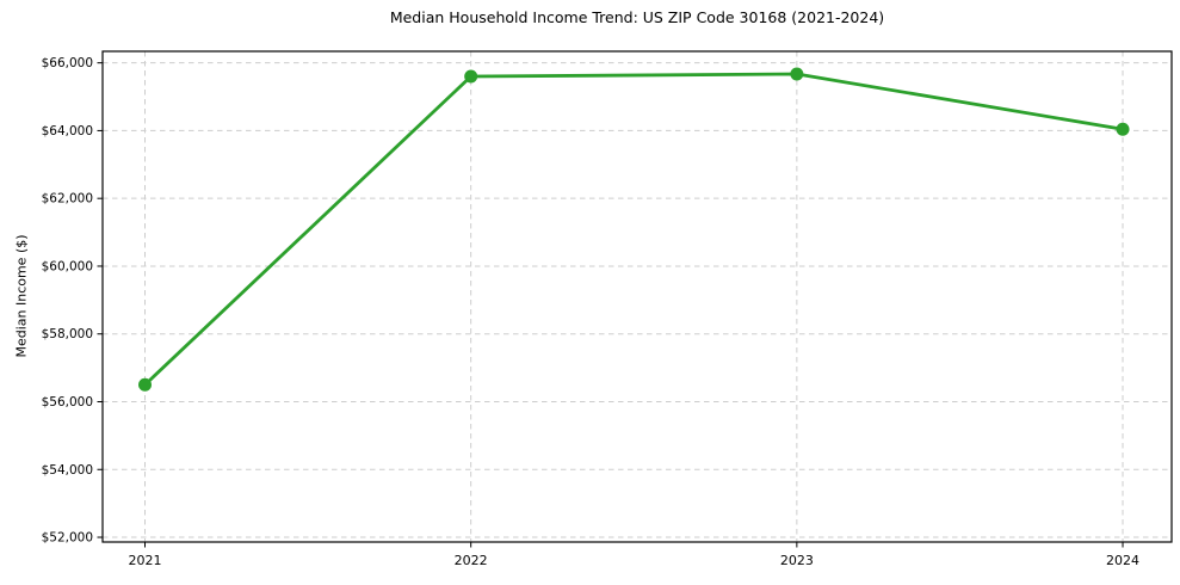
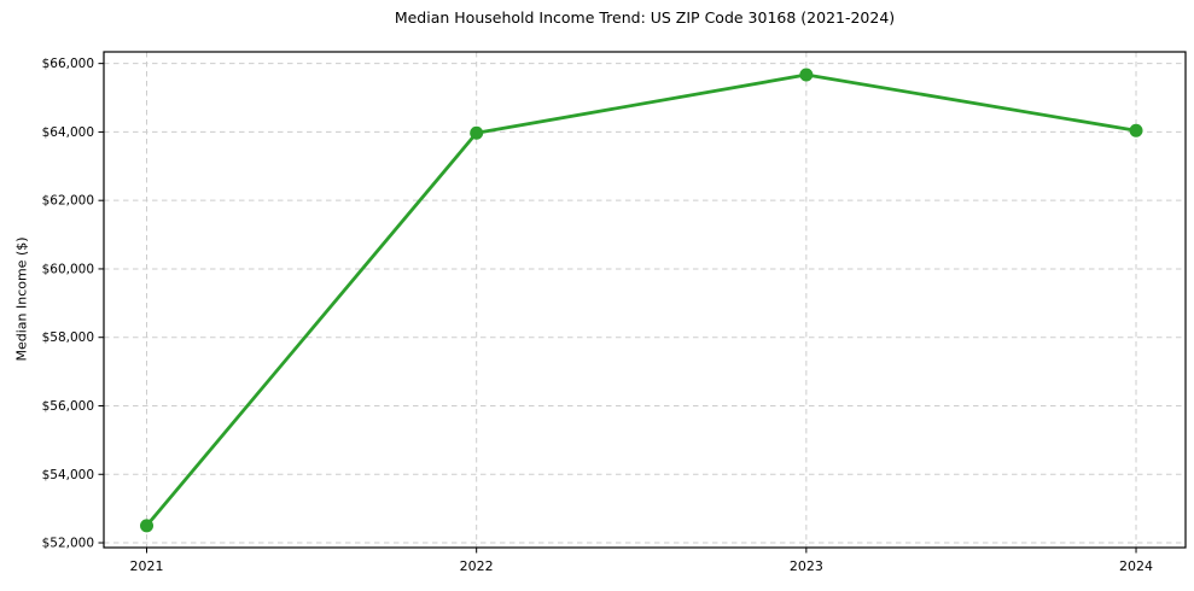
2021: $56500 -> $52500
2022: $65600 -> $64000
